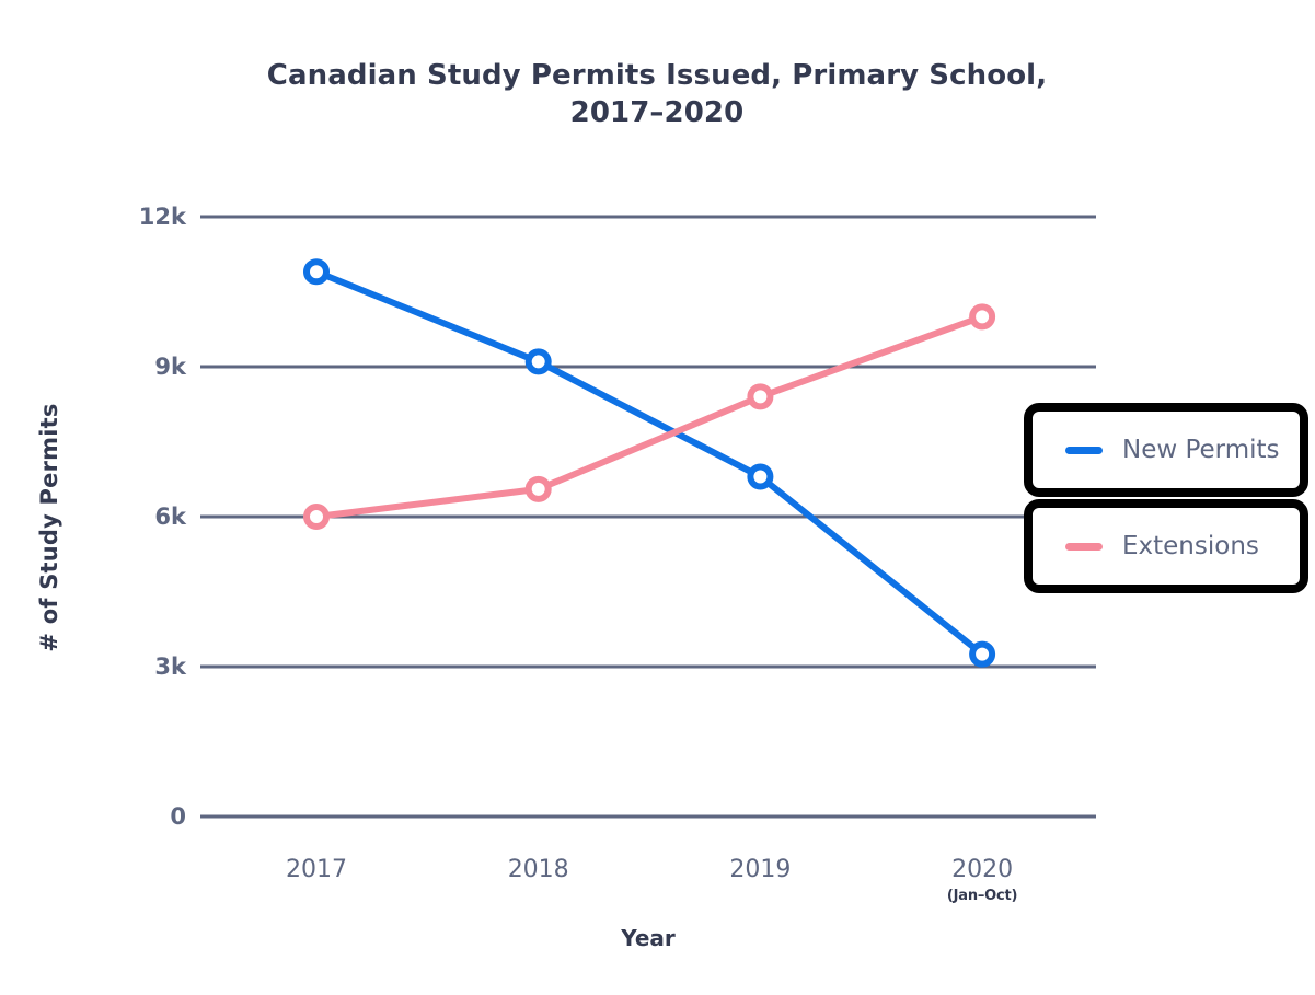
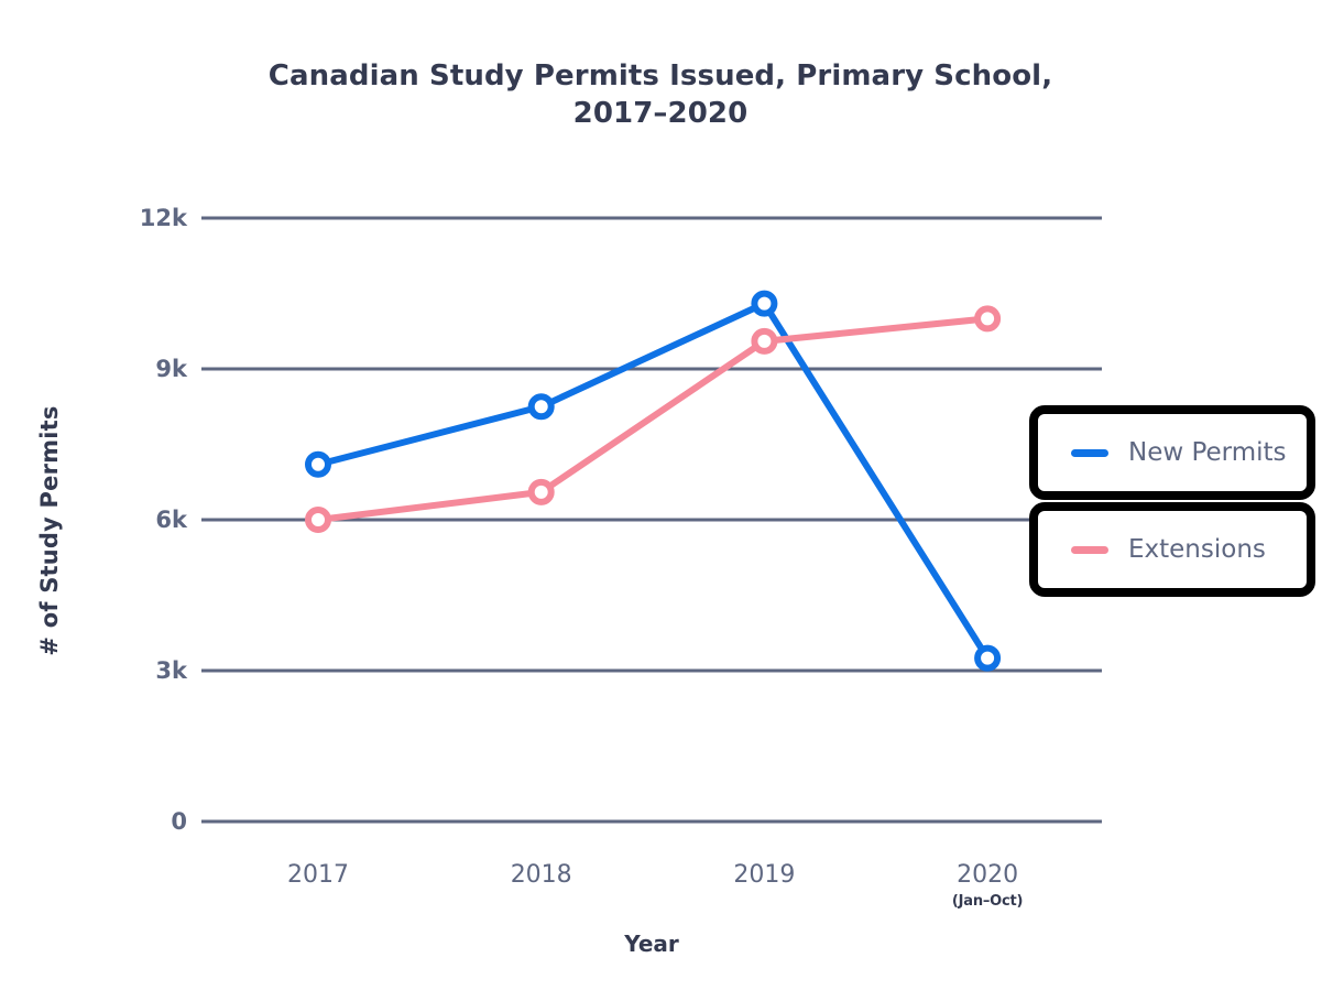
New Permits/2017: 10.9k -> 7.1k
New Permits/2018: 9.1k -> 8.2k
New Permits/2019: 6.8k -> 10.3k
Extensions/2019: 8.4k -> 9.6k
